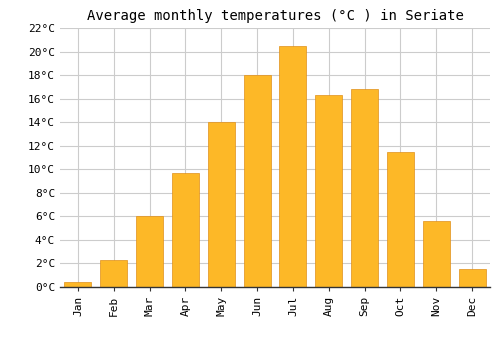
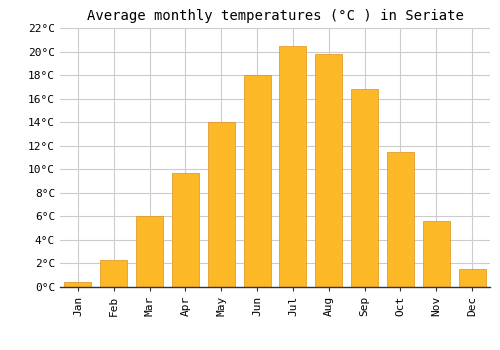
Aug: 16.3°C -> 19.8°C
